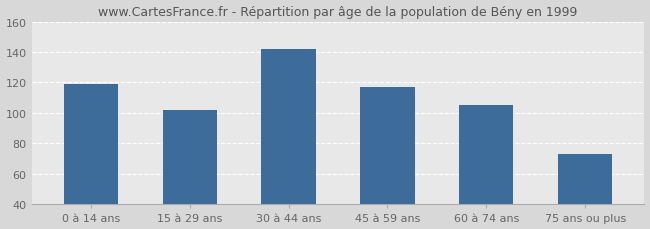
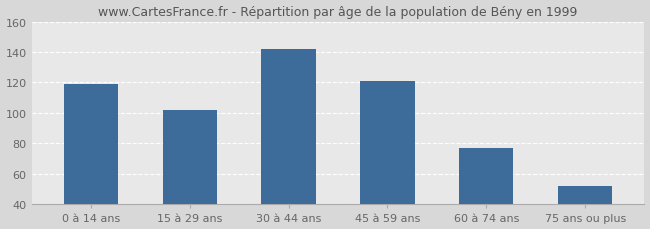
45 à 59 ans: 117 -> 121
60 à 74 ans: 105 -> 77
75 ans ou plus: 73 -> 52
